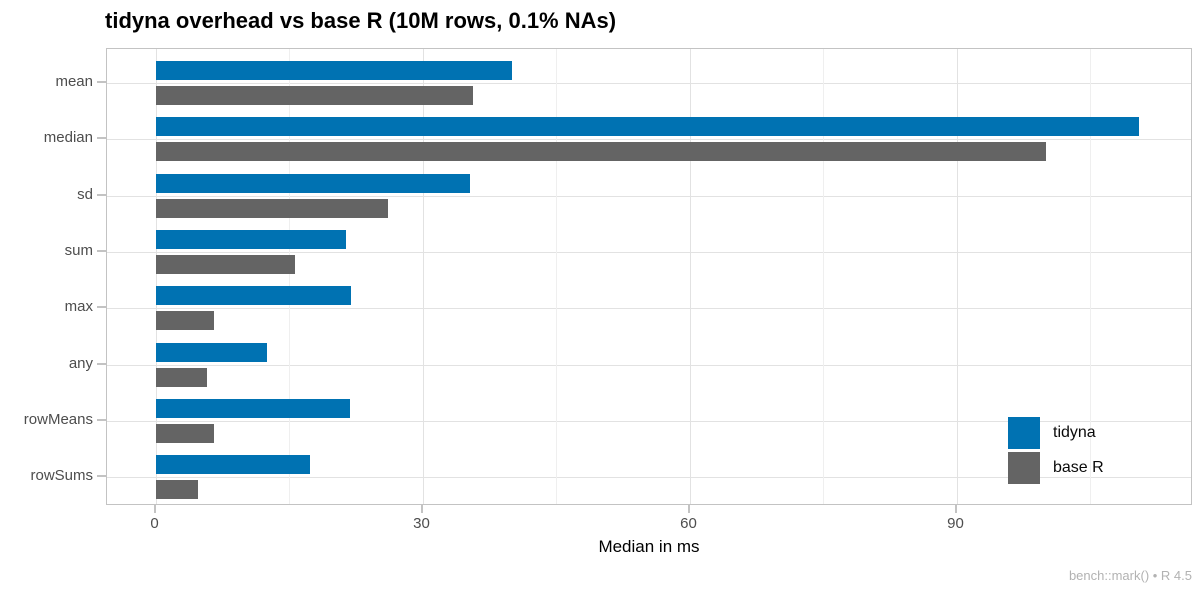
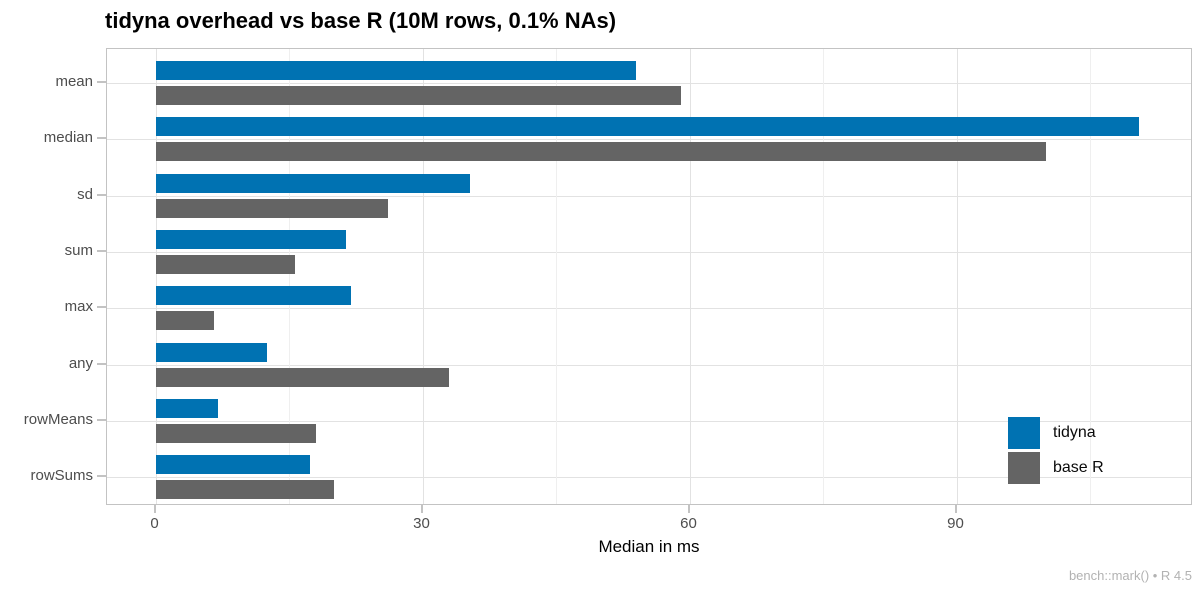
tidyna/mean: 40 -> 54
base R/mean: 36 -> 59
base R/any: 6 -> 33
tidyna/rowMeans: 22 -> 7
base R/rowMeans: 7 -> 18
base R/rowSums: 5 -> 20
